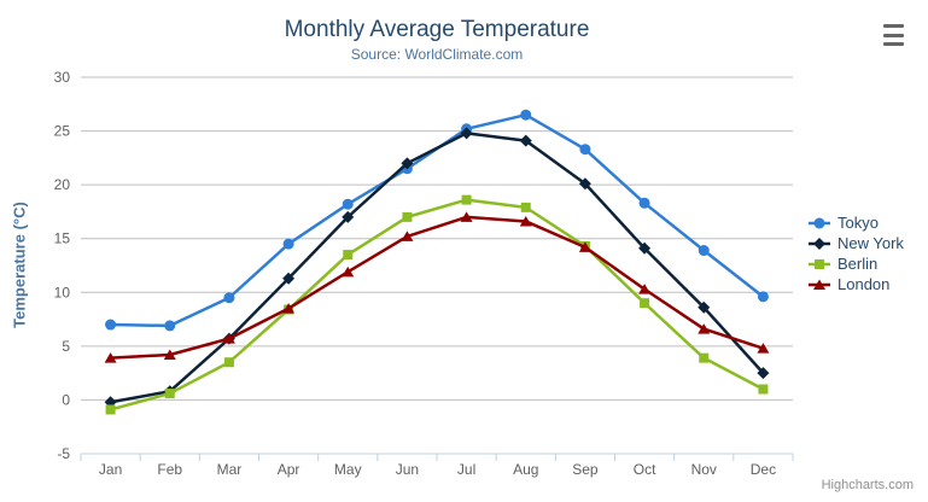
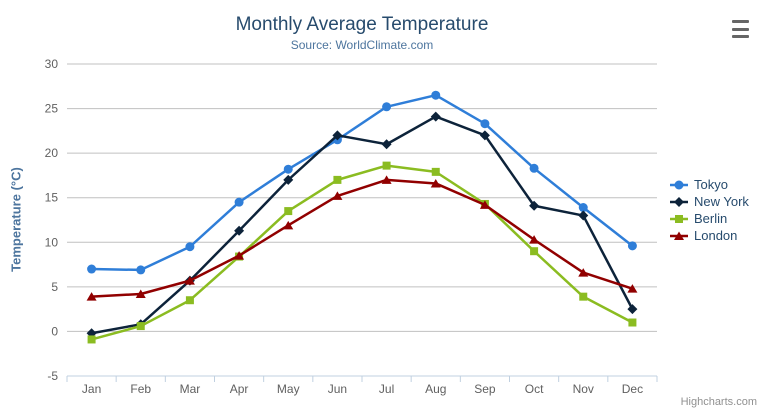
New York/Jul: 25 -> 21
New York/Sep: 20 -> 22
New York/Nov: 9 -> 13
